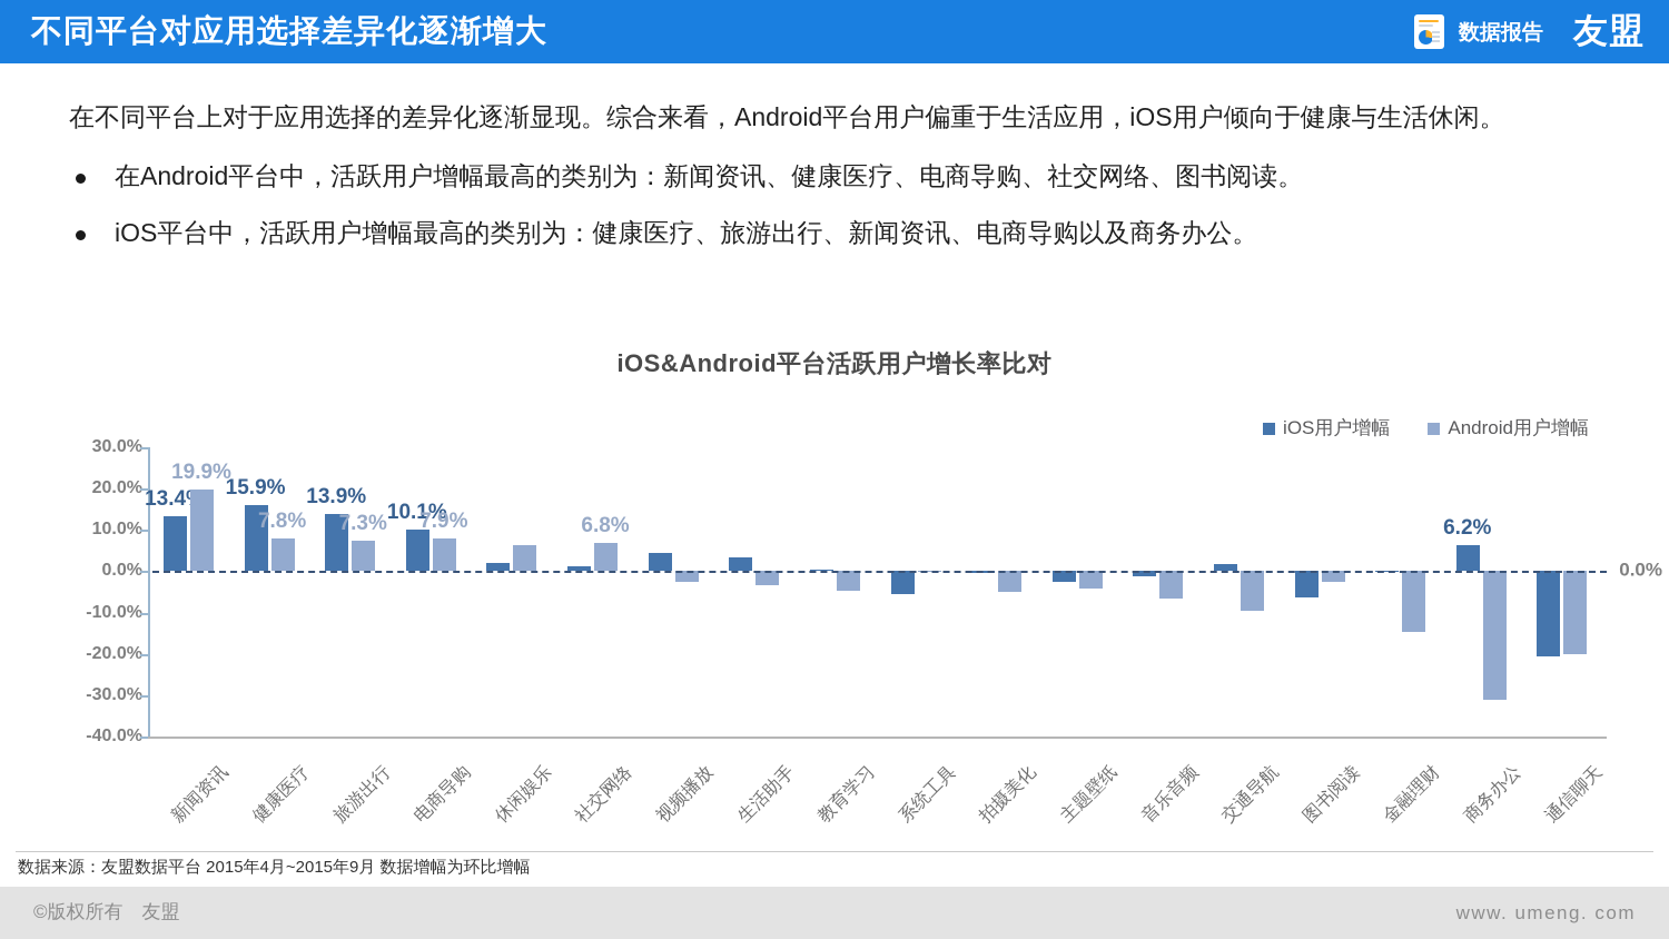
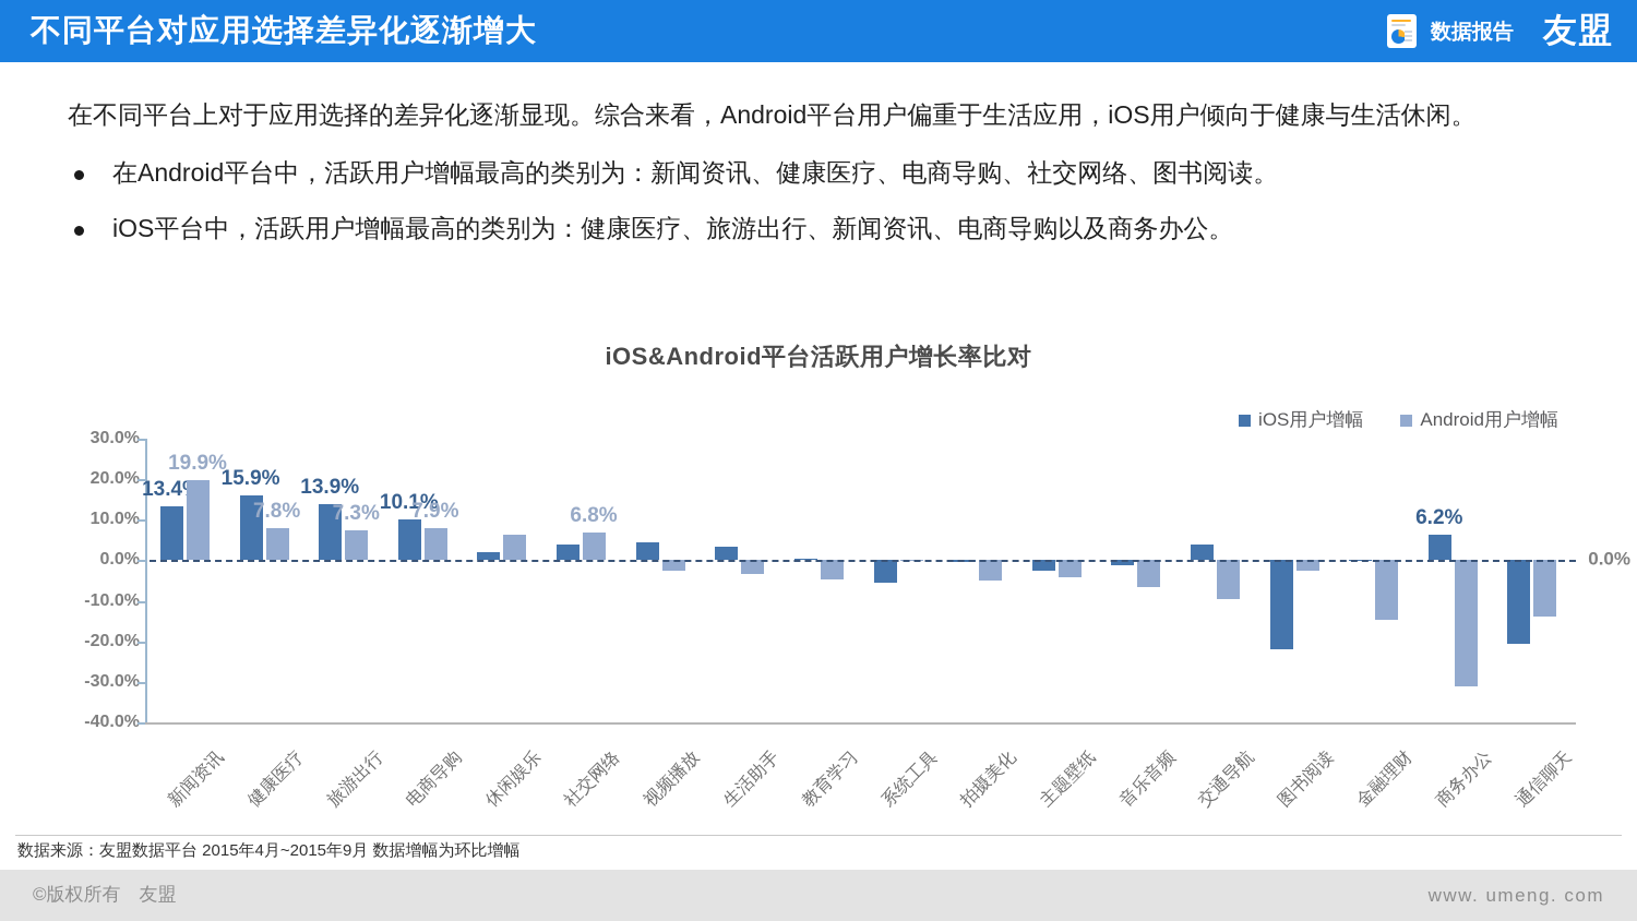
iOS用户增幅/社交网络: 1% -> 4%
iOS用户增幅/交通导航: 2% -> 4%
iOS用户增幅/图书阅读: -6% -> -22%
Android用户增幅/通信聊天: -20% -> -14%
